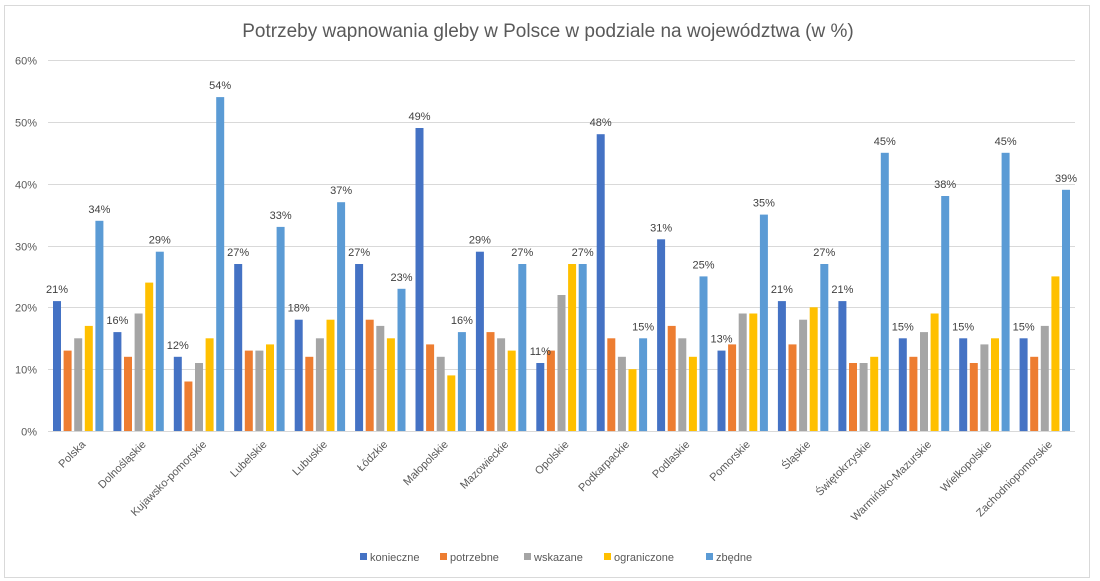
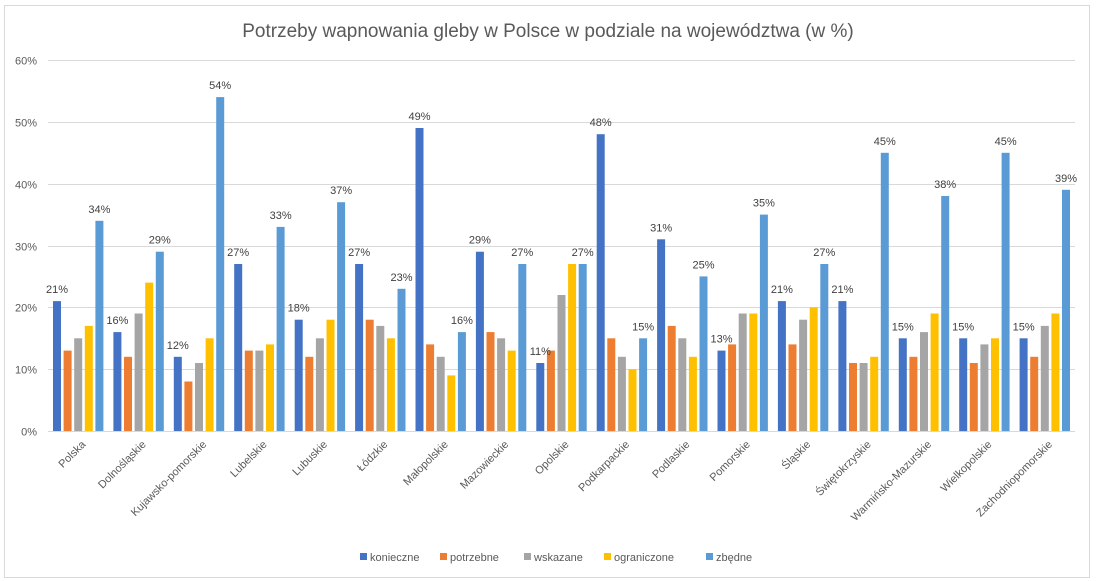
ograniczone/Zachodniopomorskie: 25% -> 19%
